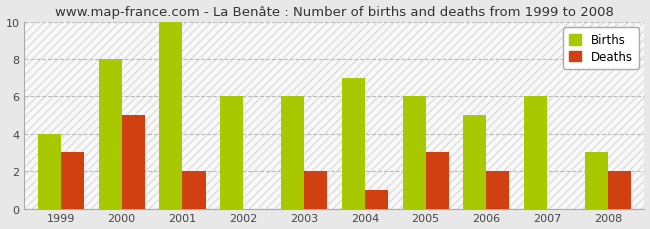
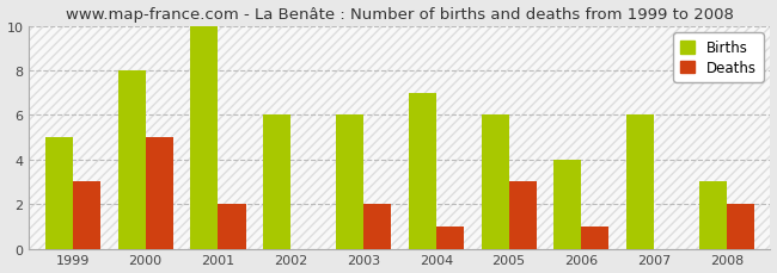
Births/1999: 4 -> 5
Births/2006: 5 -> 4
Deaths/2006: 2 -> 1
